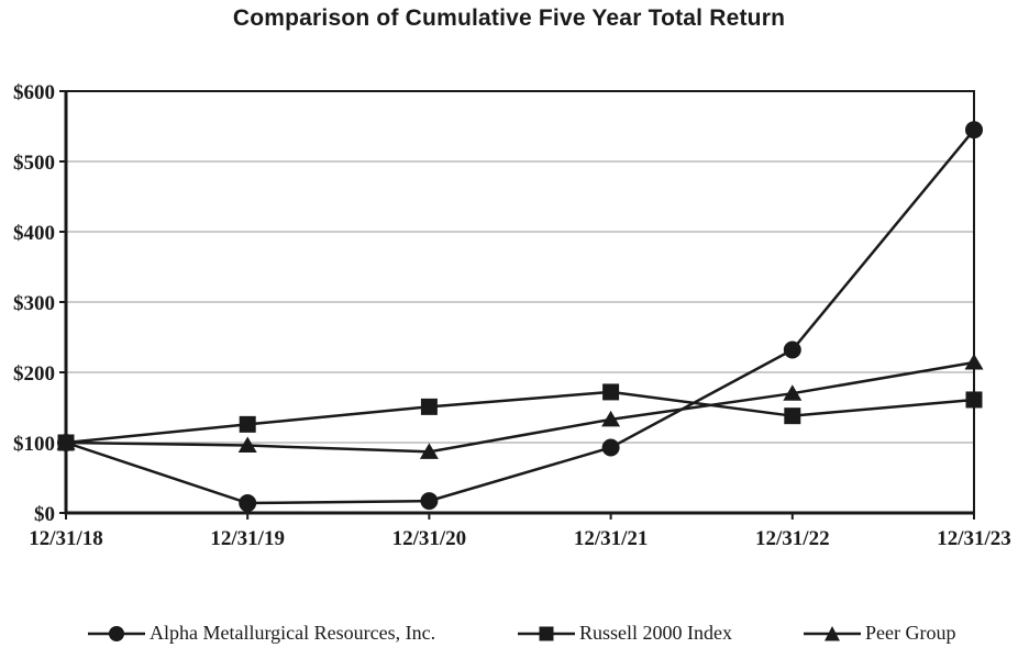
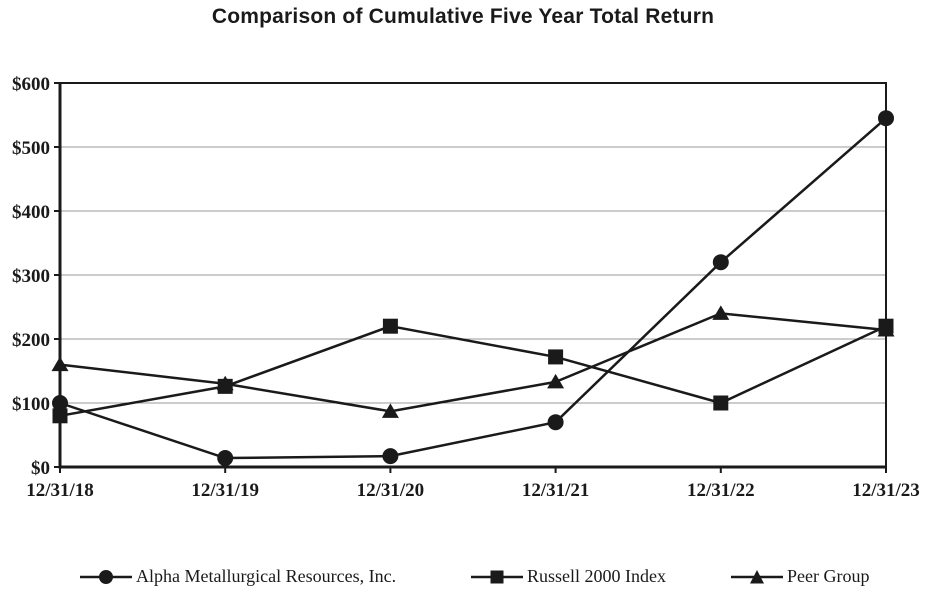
Russell 2000 Index/12/31/18: $100 -> $80
Peer Group/12/31/18: $100 -> $160
Peer Group/12/31/19: $100 -> $130
Russell 2000 Index/12/31/20: $150 -> $220
Alpha Metallurgical Resources, Inc./12/31/21: $90 -> $70
Alpha Metallurgical Resources, Inc./12/31/22: $230 -> $320
Russell 2000 Index/12/31/22: $140 -> $100
Peer Group/12/31/22: $170 -> $240
Russell 2000 Index/12/31/23: $160 -> $220
